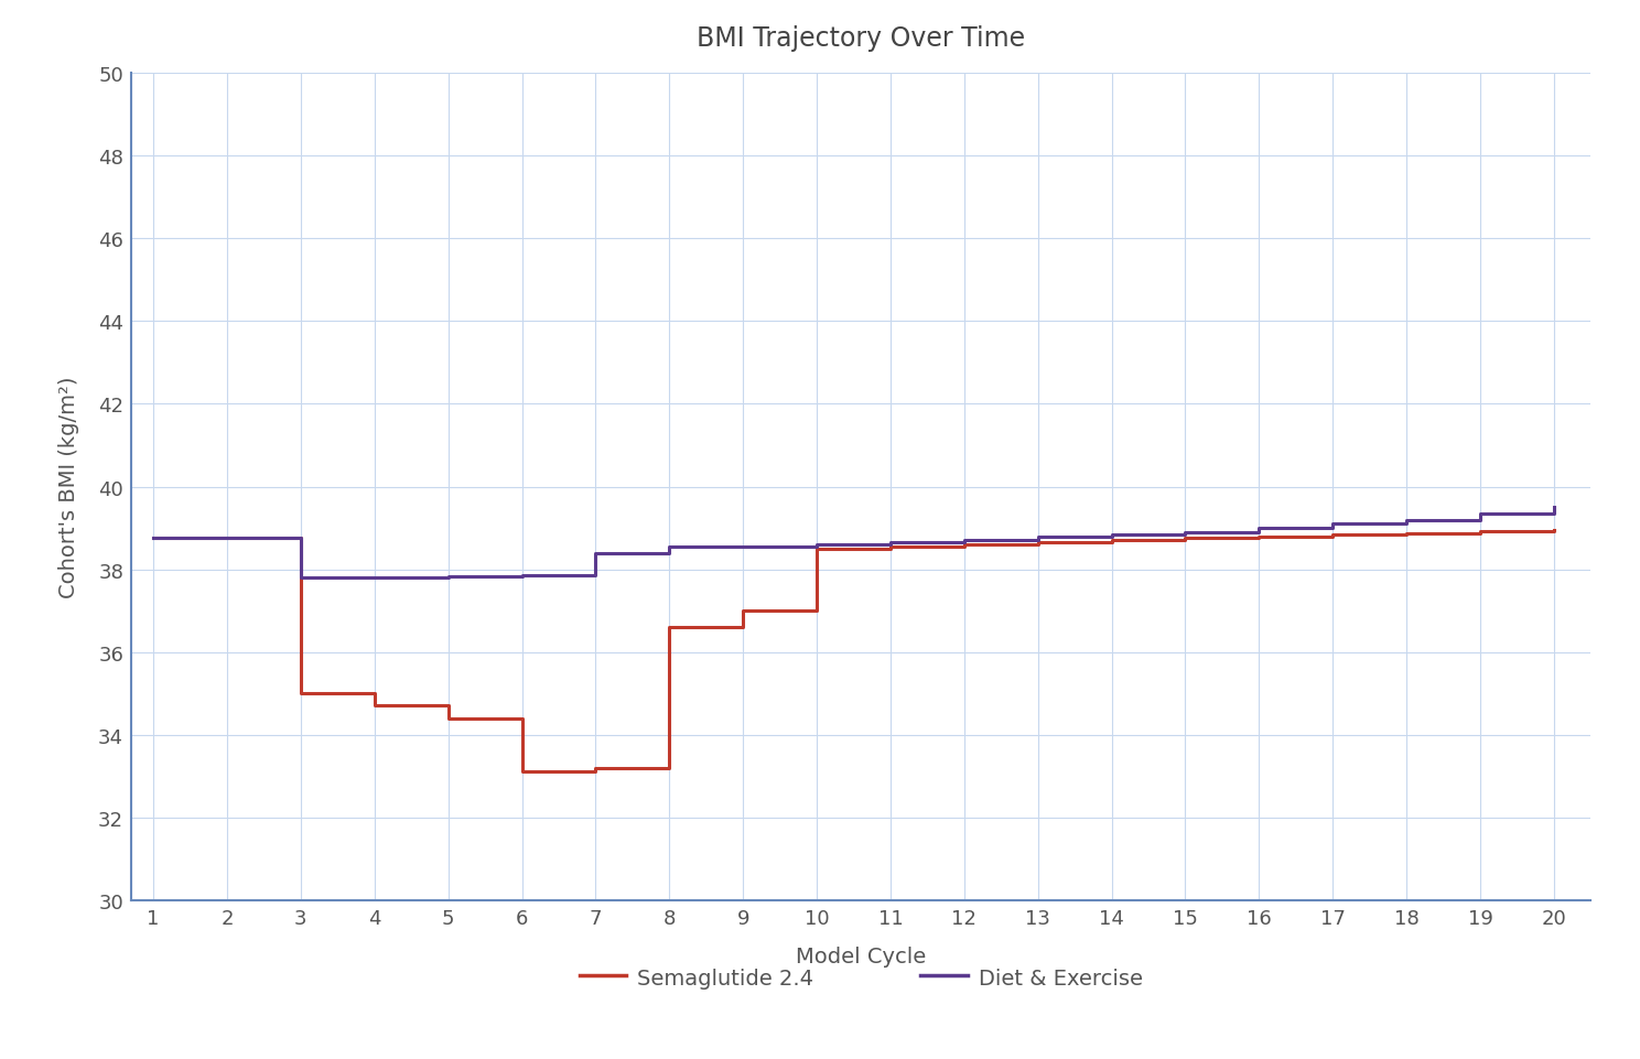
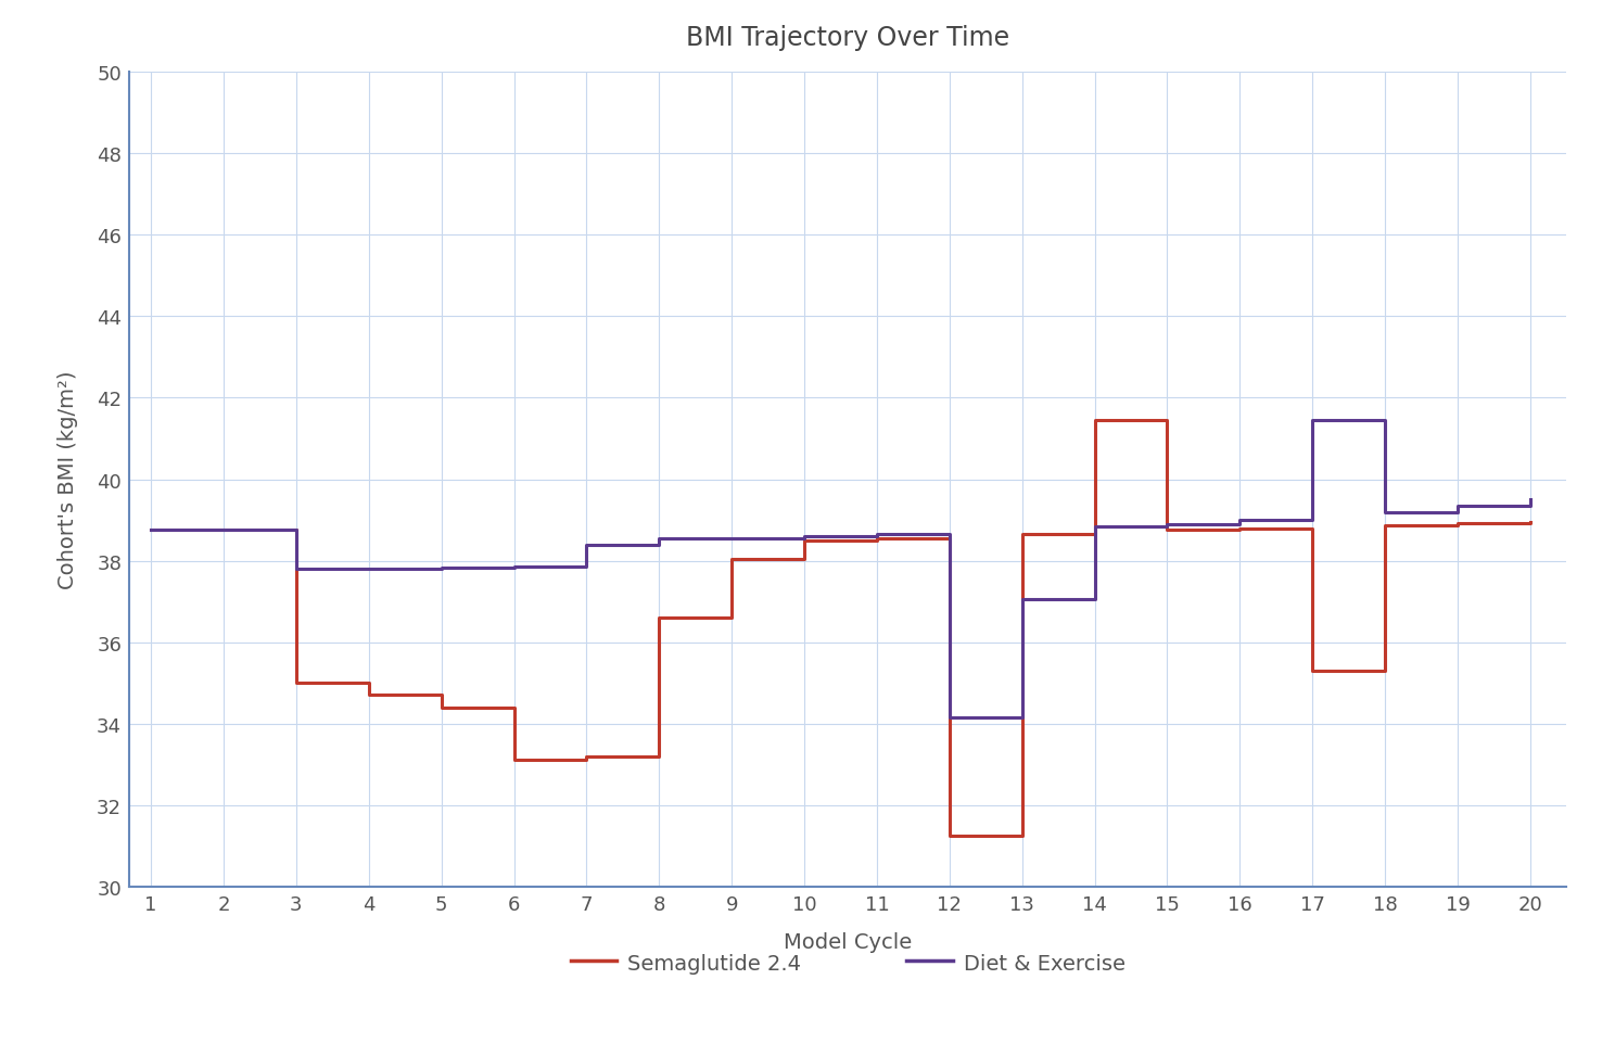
Semaglutide 2.4/9: 37.00 -> 38.05
Semaglutide 2.4/12: 38.60 -> 31.25
Diet & Exercise/12: 38.70 -> 34.15
Diet & Exercise/13: 38.80 -> 37.05
Semaglutide 2.4/14: 38.70 -> 41.45
Semaglutide 2.4/17: 38.85 -> 35.30
Diet & Exercise/17: 39.10 -> 41.45
